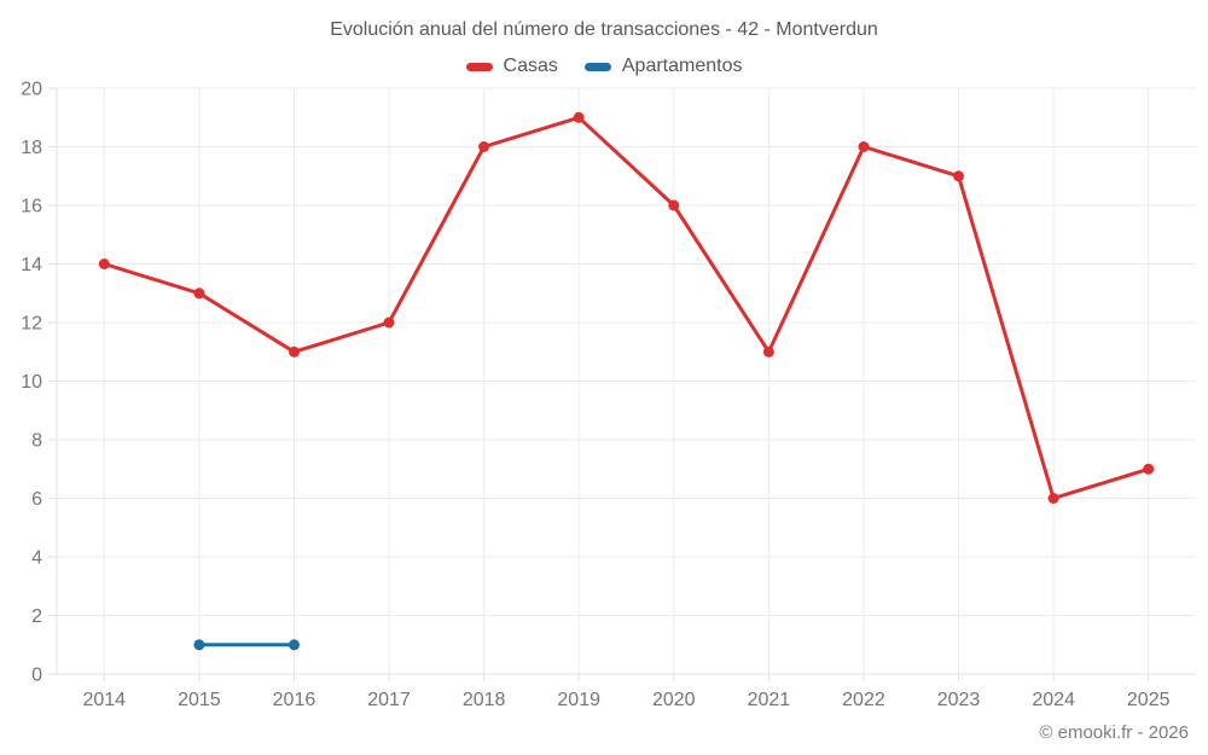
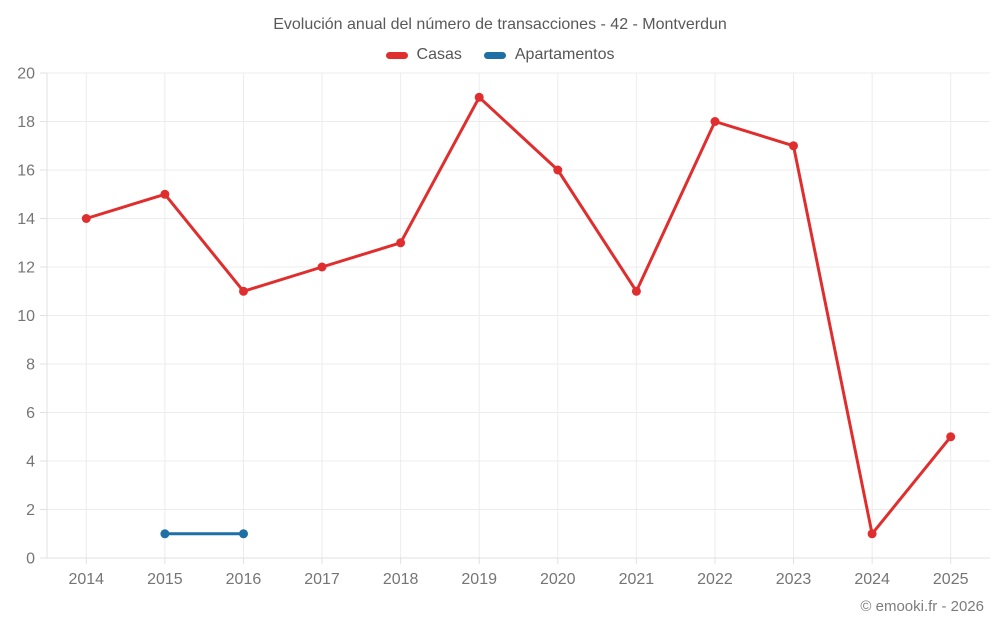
Casas/2015: 13 -> 15
Casas/2018: 18 -> 13
Casas/2024: 6 -> 1
Casas/2025: 7 -> 5
